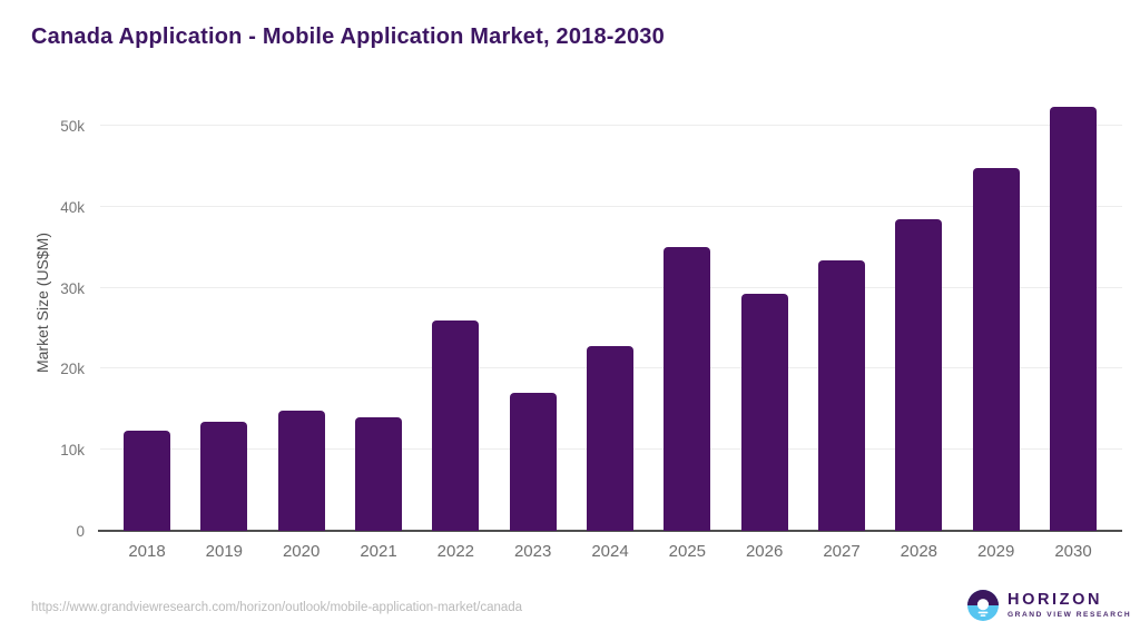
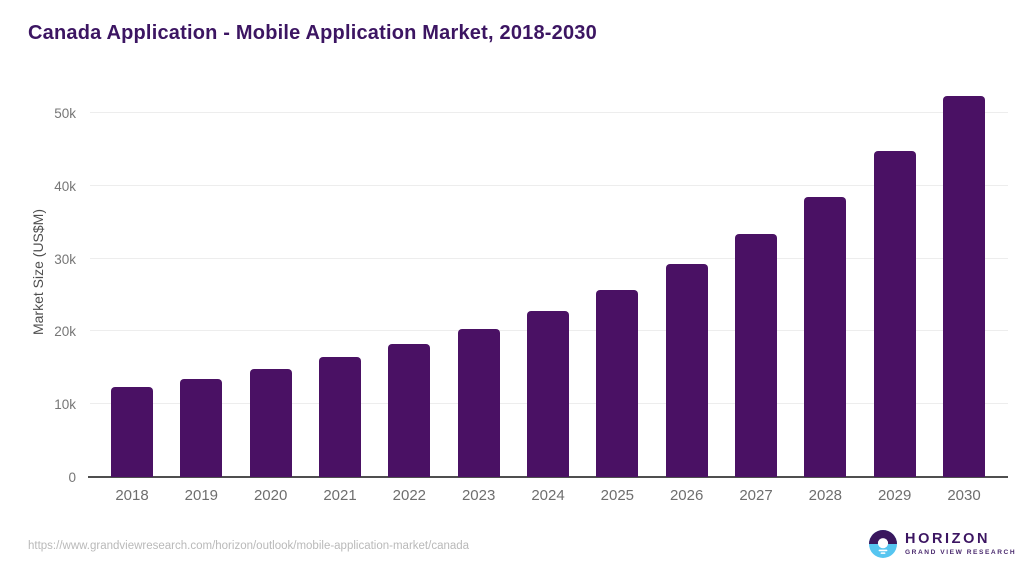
2021: 14k -> 16k
2022: 26k -> 18k
2023: 17k -> 20k
2025: 35k -> 26k
